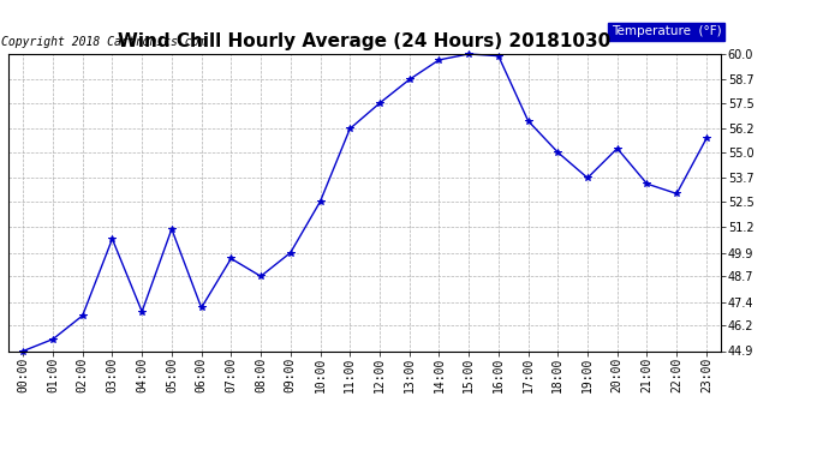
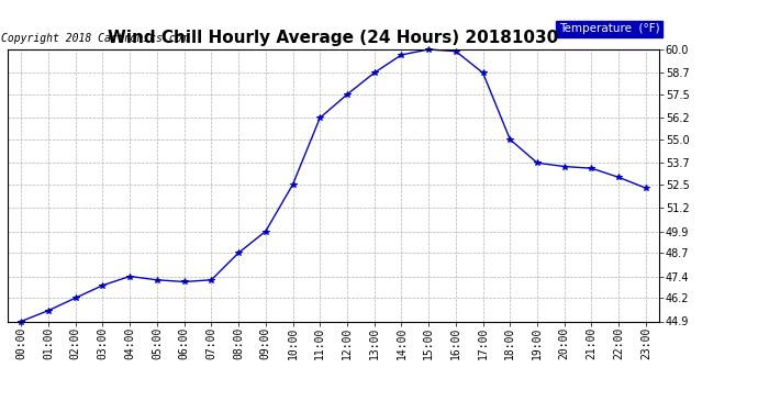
02:00: 46.7 -> 46.2
03:00: 50.6 -> 46.9
04:00: 46.9 -> 47.4
05:00: 51.1 -> 47.2
07:00: 49.6 -> 47.2
17:00: 56.6 -> 58.7
20:00: 55.2 -> 53.5
23:00: 55.7 -> 52.3
